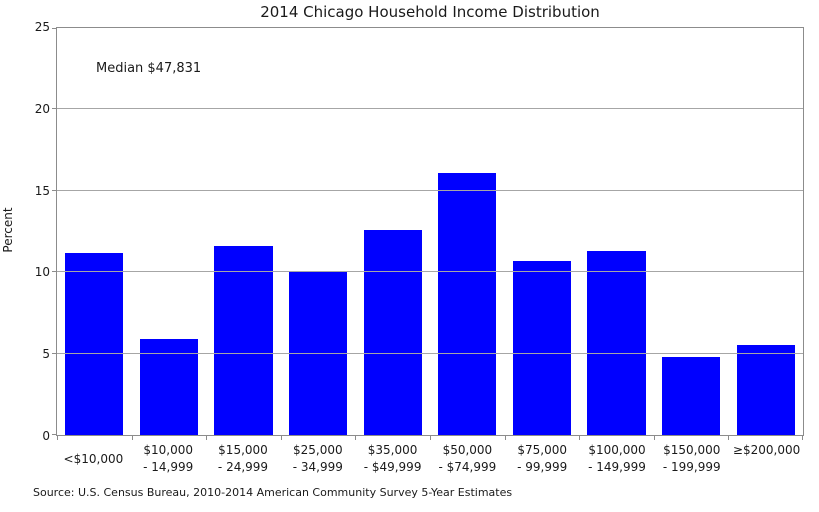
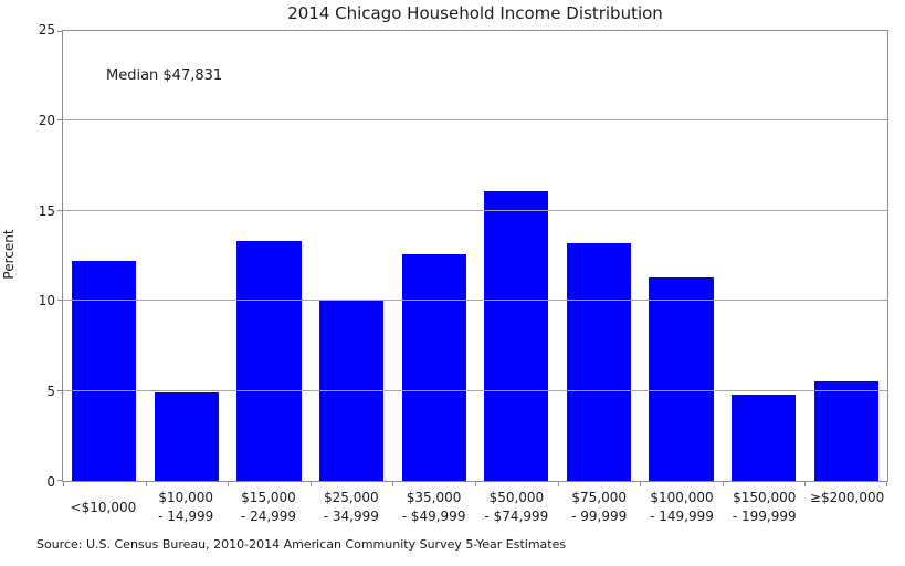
<$10,000: 11.2 -> 12.2
$10,000 - 14,999: 5.9 -> 4.9
$15,000 - 24,999: 11.6 -> 13.3
$75,000 - 99,999: 10.7 -> 13.2
